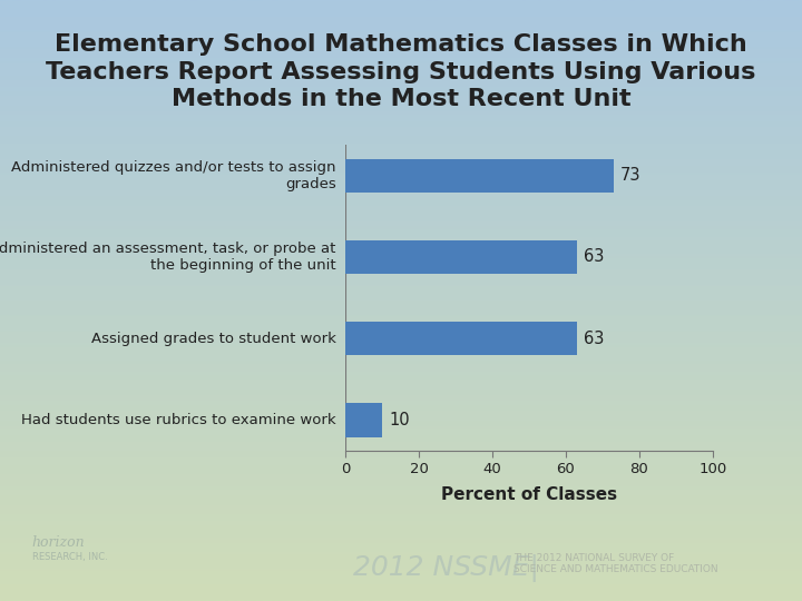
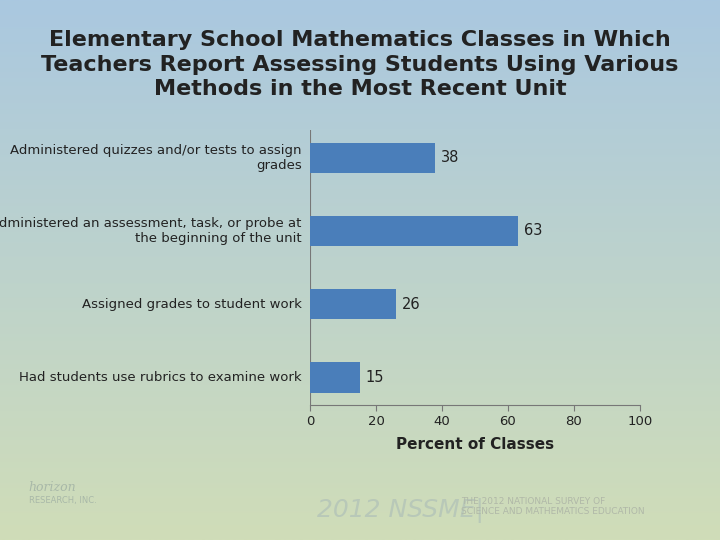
Administered quizzes and/or tests to assign grades: 73 -> 38
Assigned grades to student work: 63 -> 26
Had students use rubrics to examine work: 10 -> 15
